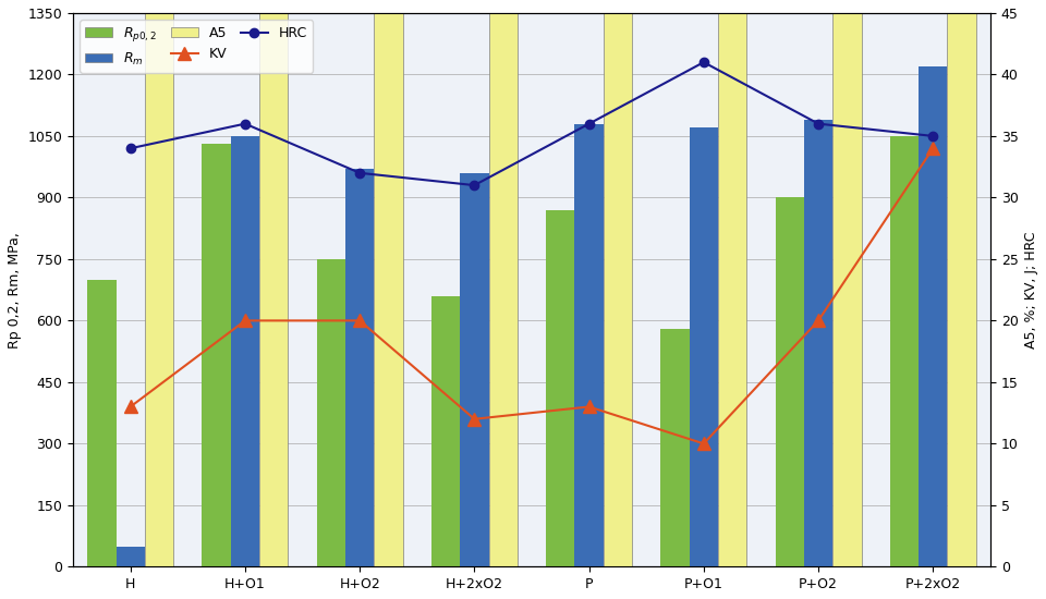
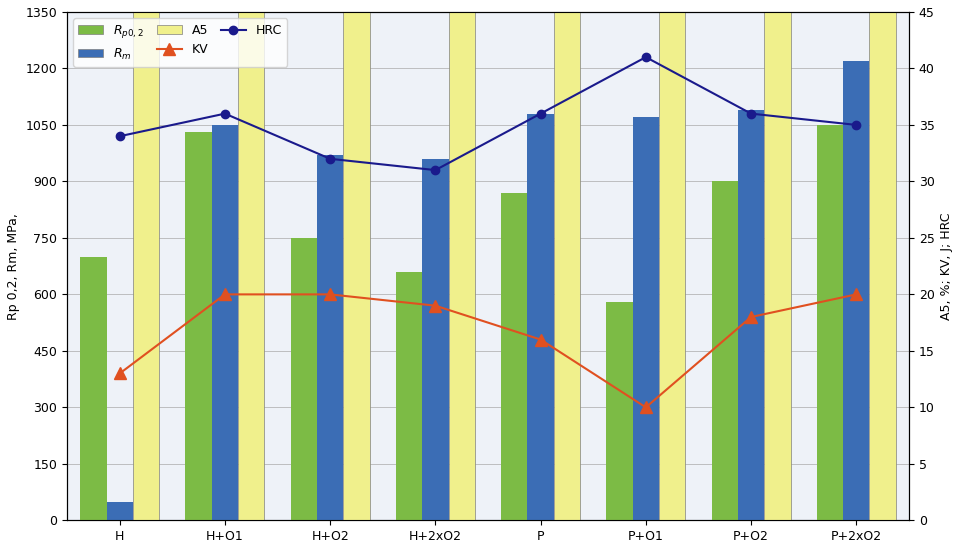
KV/H+2xO2: 12 -> 19
KV/P: 13 -> 16
KV/P+O2: 20 -> 18
KV/P+2xO2: 34 -> 20
